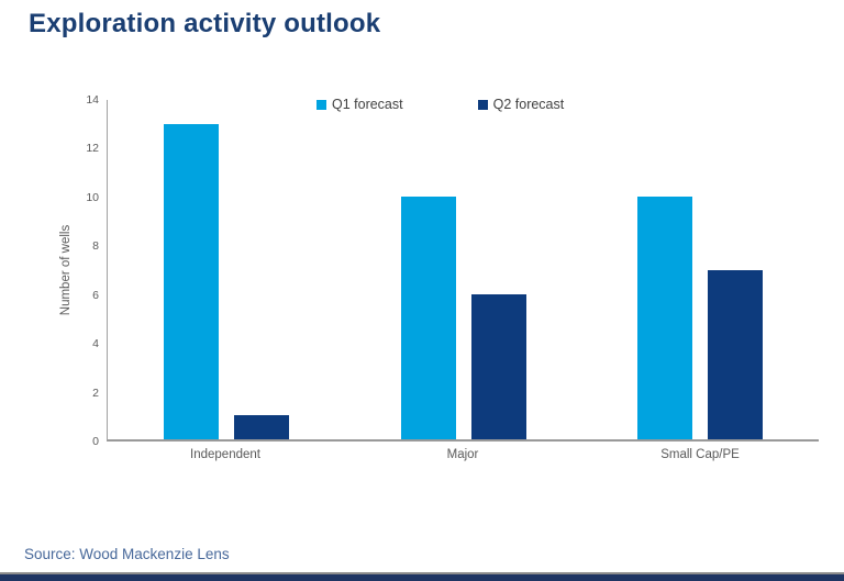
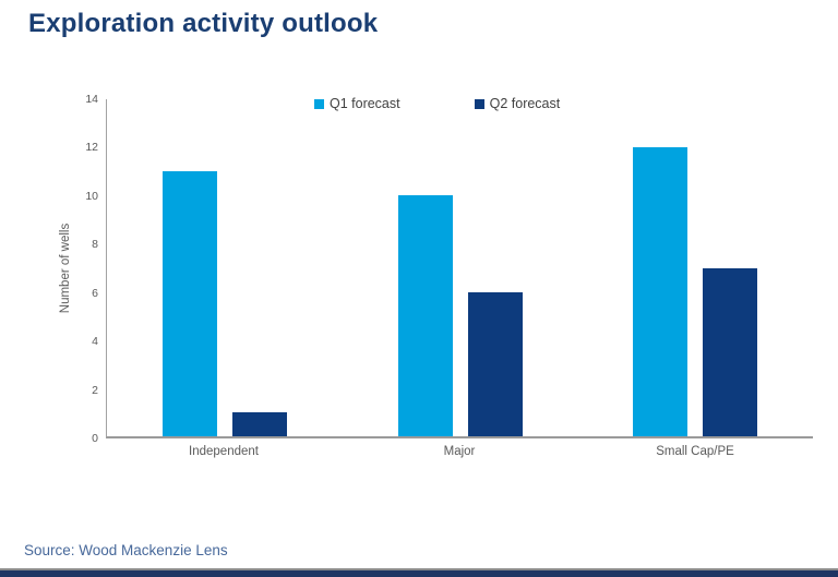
Q1 forecast/Independent: 13 -> 11
Q1 forecast/Small Cap/PE: 10 -> 12
